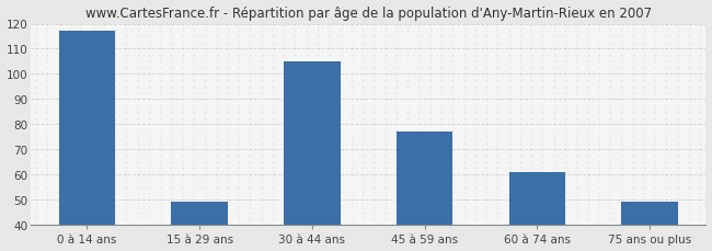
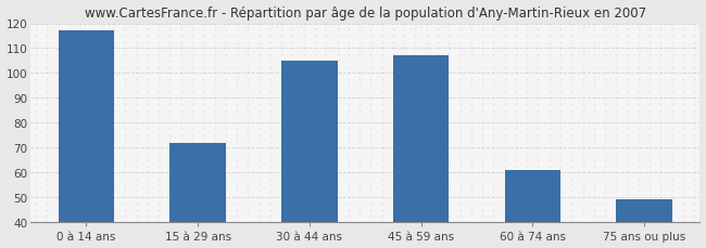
15 à 29 ans: 49 -> 72
45 à 59 ans: 77 -> 107
